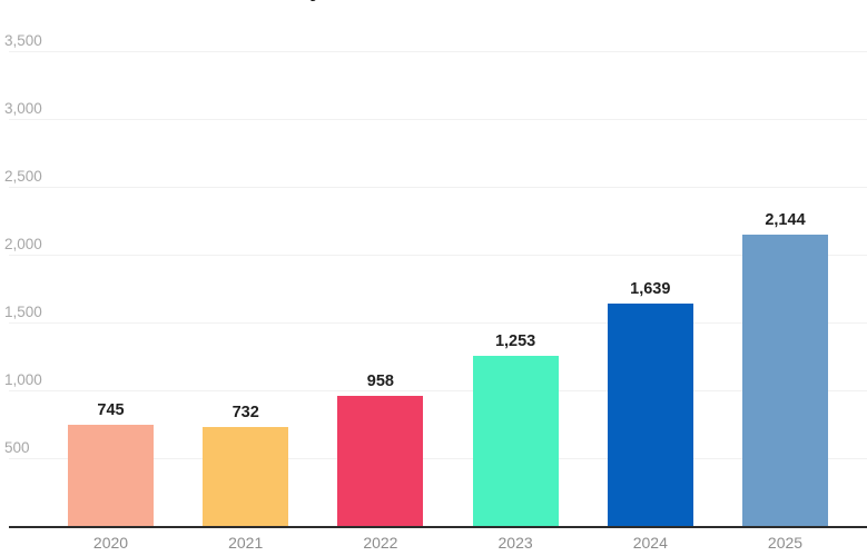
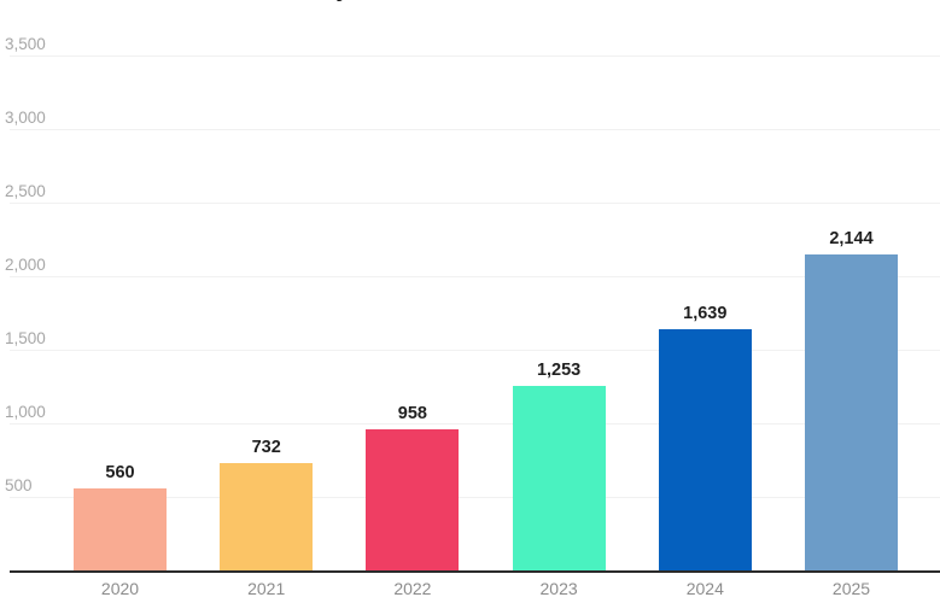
2020: 745 -> 560
